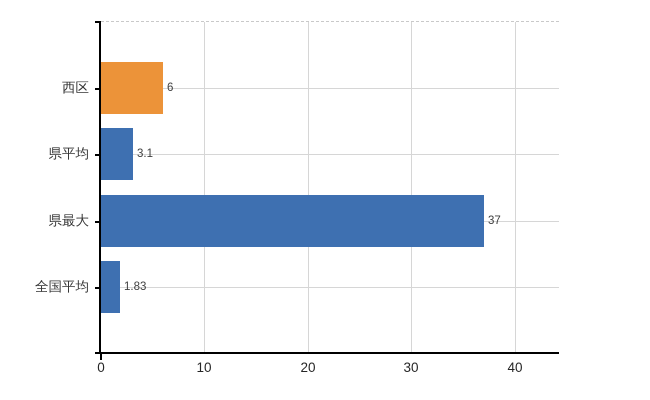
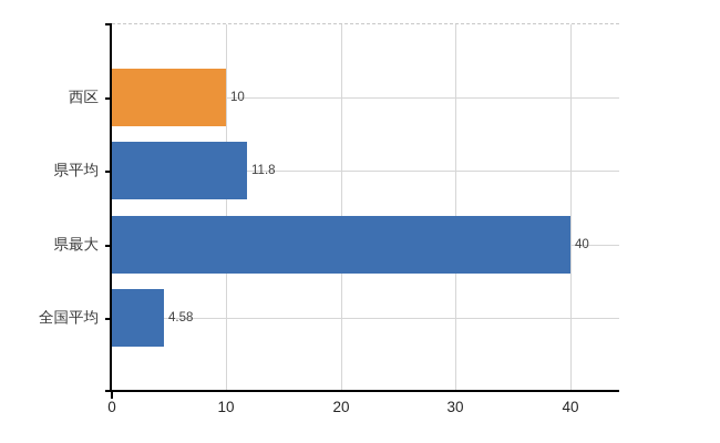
西区: 6 -> 10
県平均: 3.1 -> 11.8
県最大: 37 -> 40
全国平均: 1.83 -> 4.58
